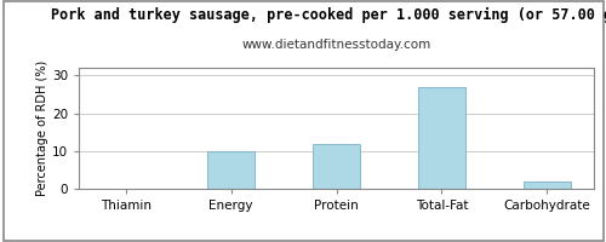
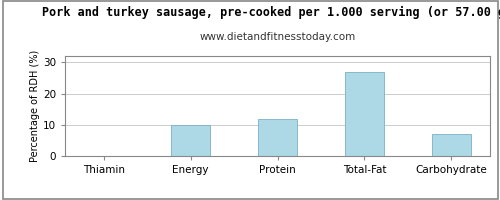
Carbohydrate: 2 -> 7
